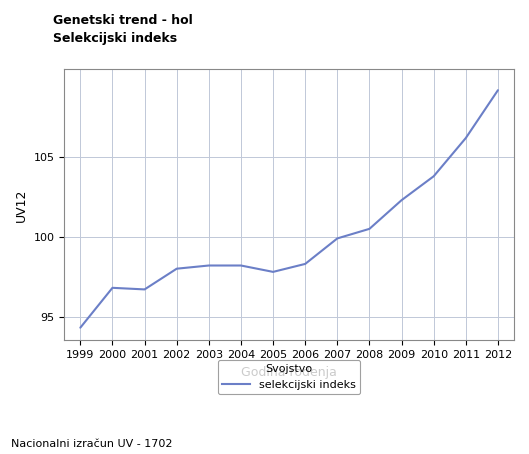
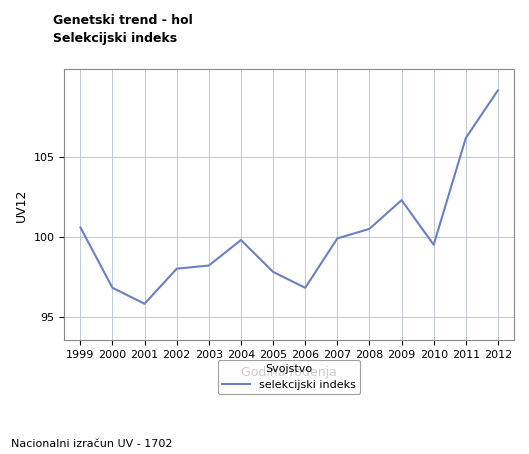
1999: 94.3 -> 100.6
2001: 96.7 -> 95.8
2004: 98.2 -> 99.8
2006: 98.3 -> 96.8
2010: 103.8 -> 99.5
